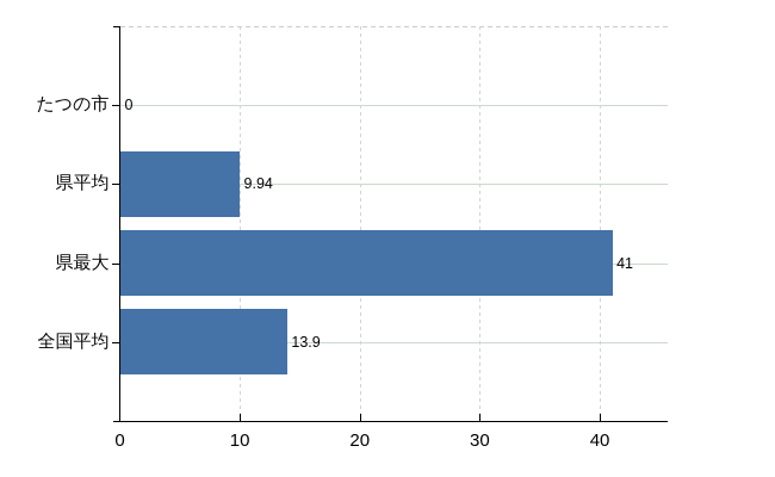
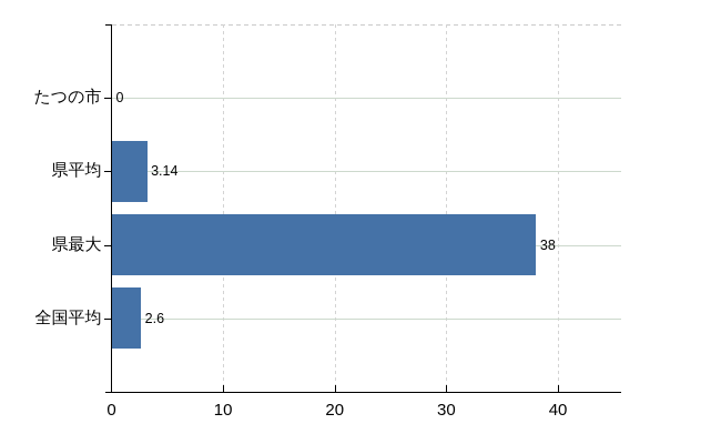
県平均: 9.94 -> 3.14
県最大: 41 -> 38
全国平均: 13.9 -> 2.6
